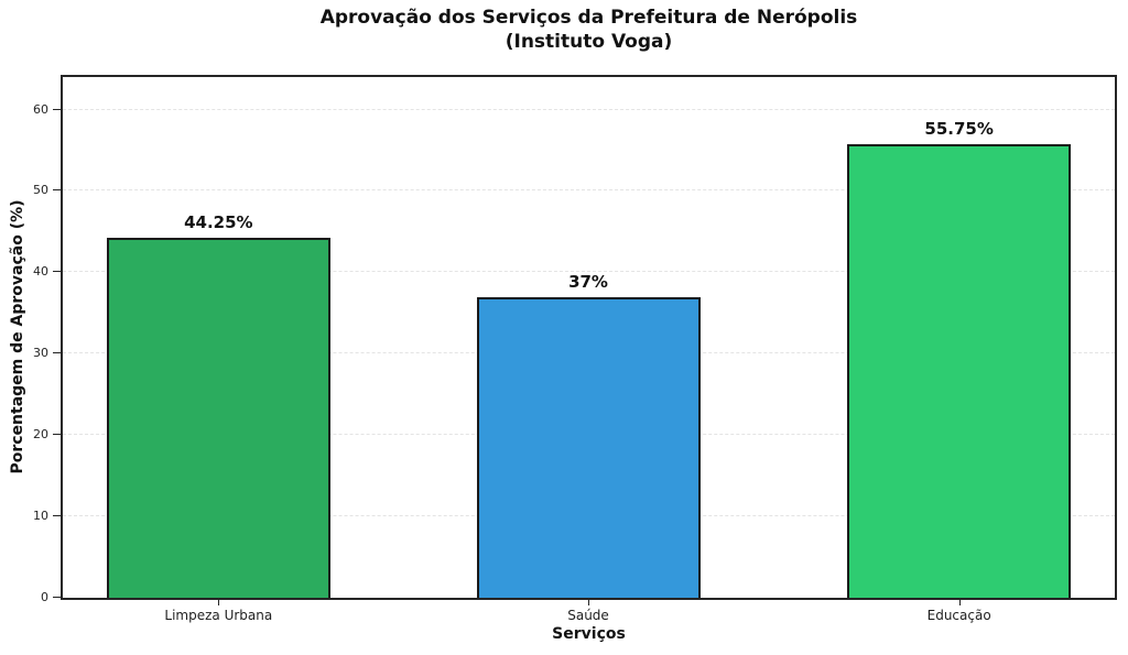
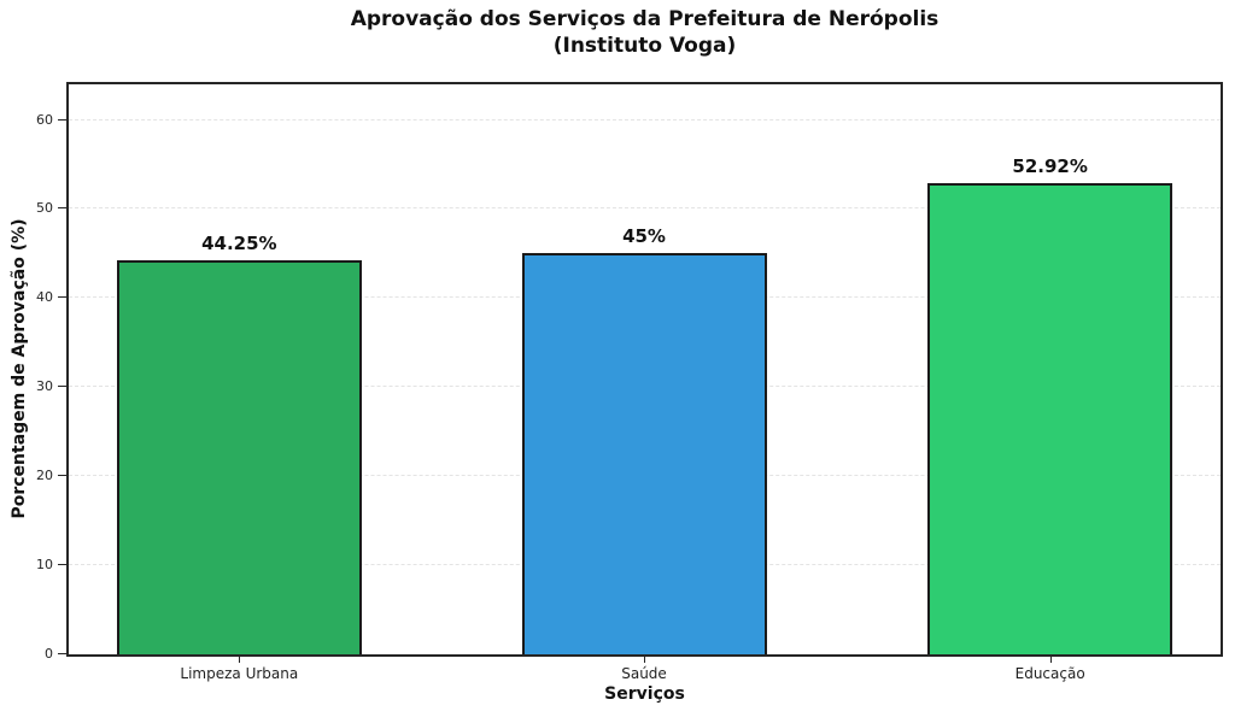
Saúde: 37% -> 45%
Educação: 55.75% -> 52.92%
